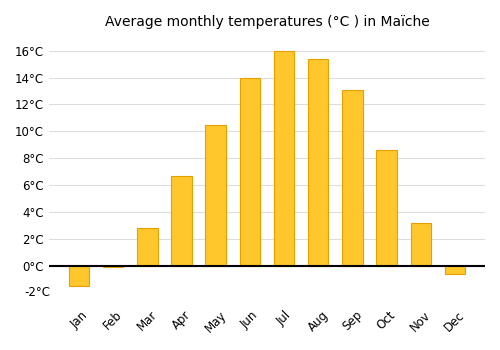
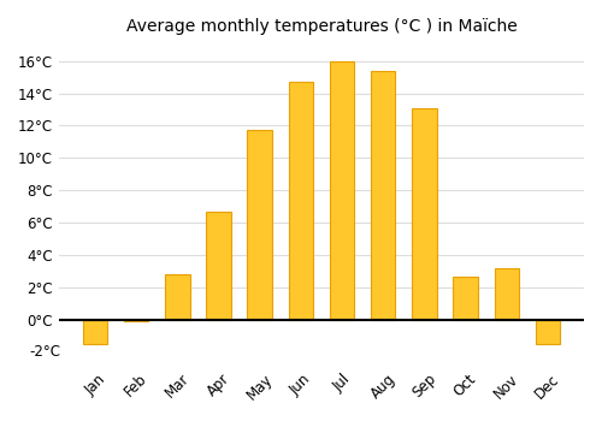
May: 10.5°C -> 11.7°C
Jun: 14.0°C -> 14.7°C
Oct: 8.6°C -> 2.7°C
Dec: -0.6°C -> -1.5°C
